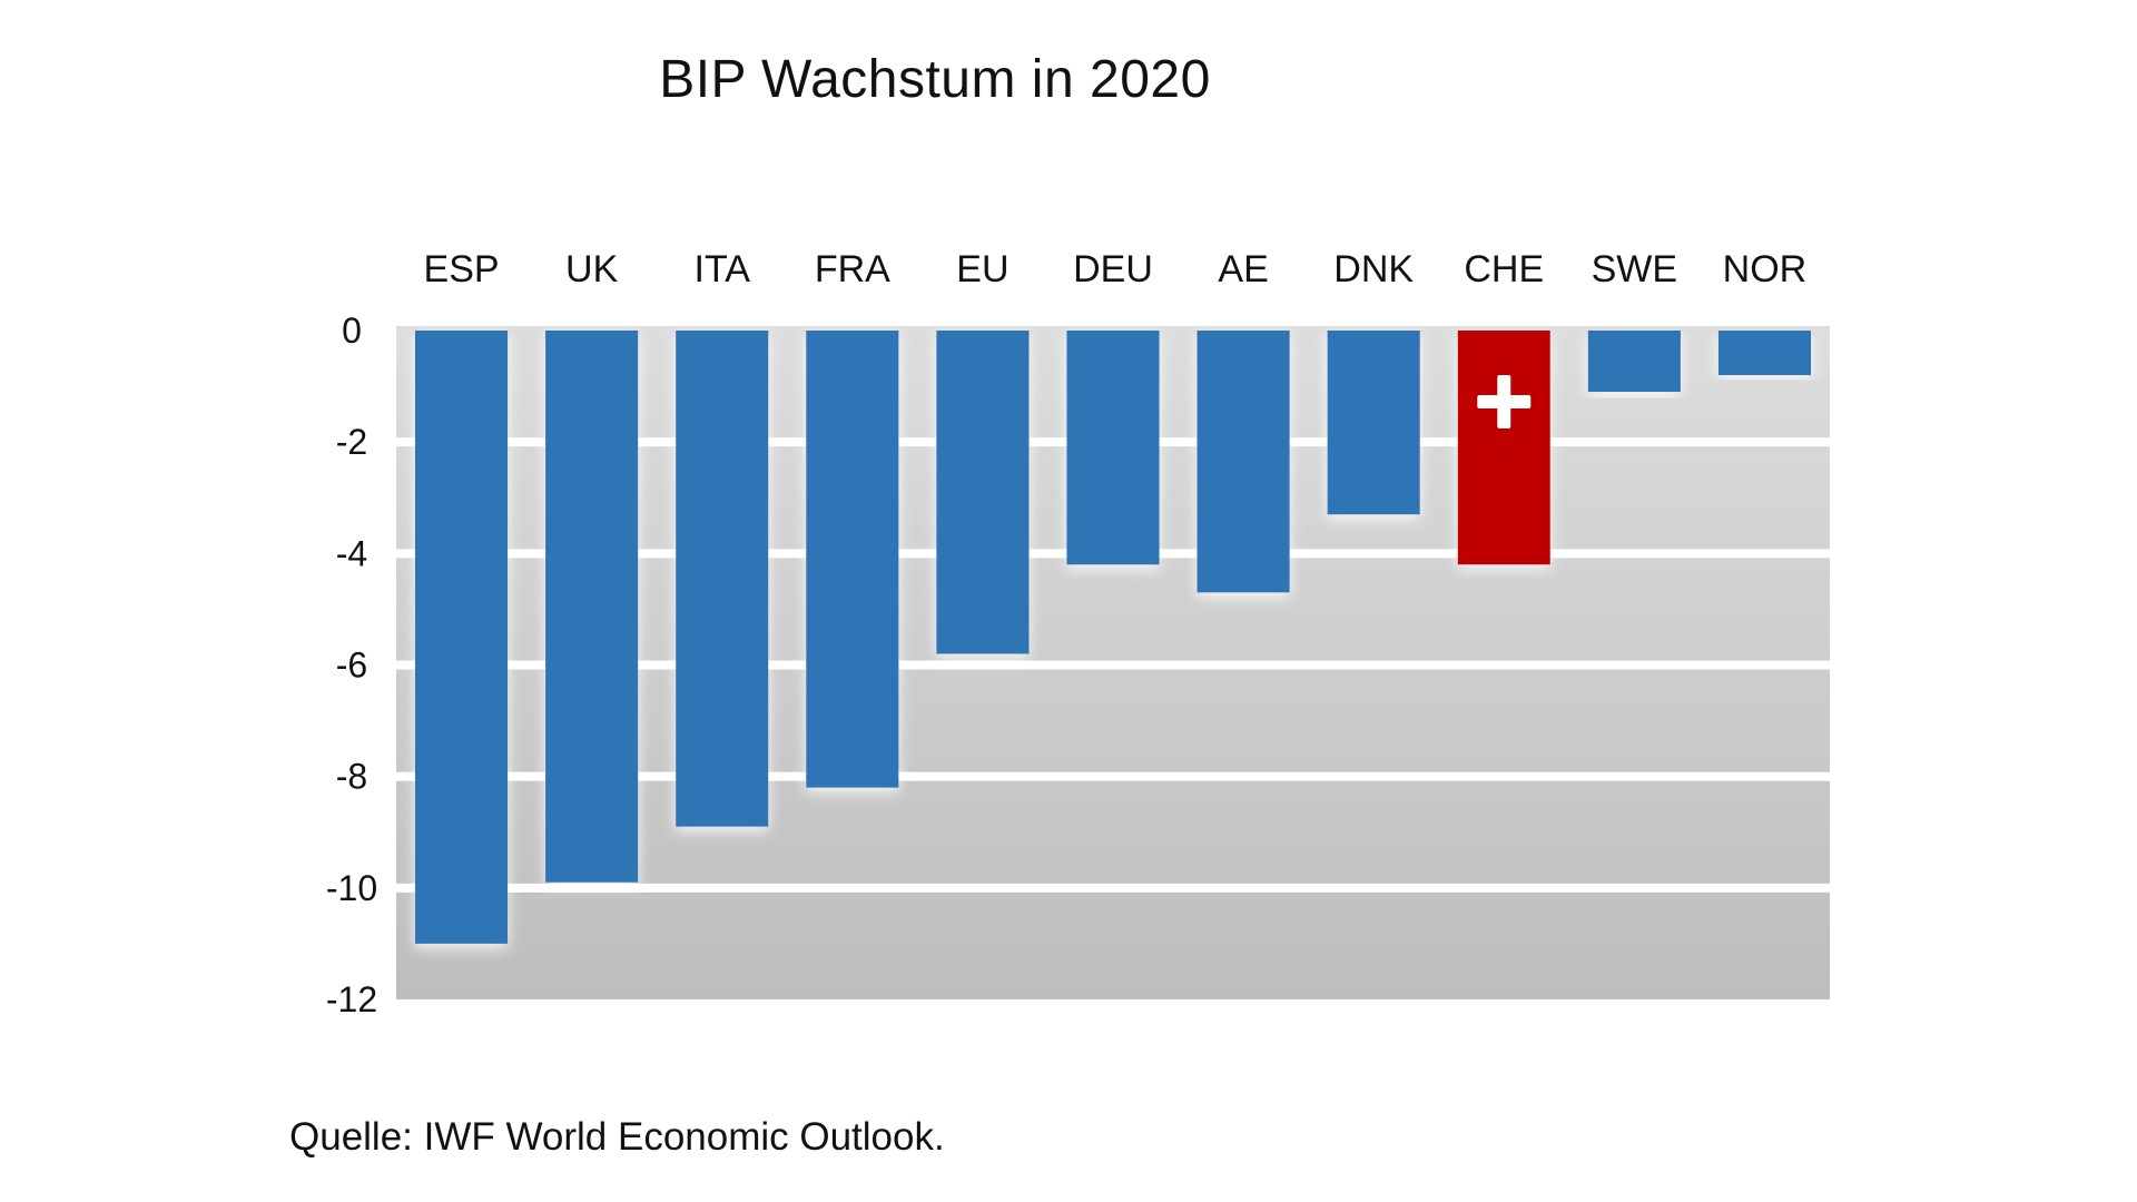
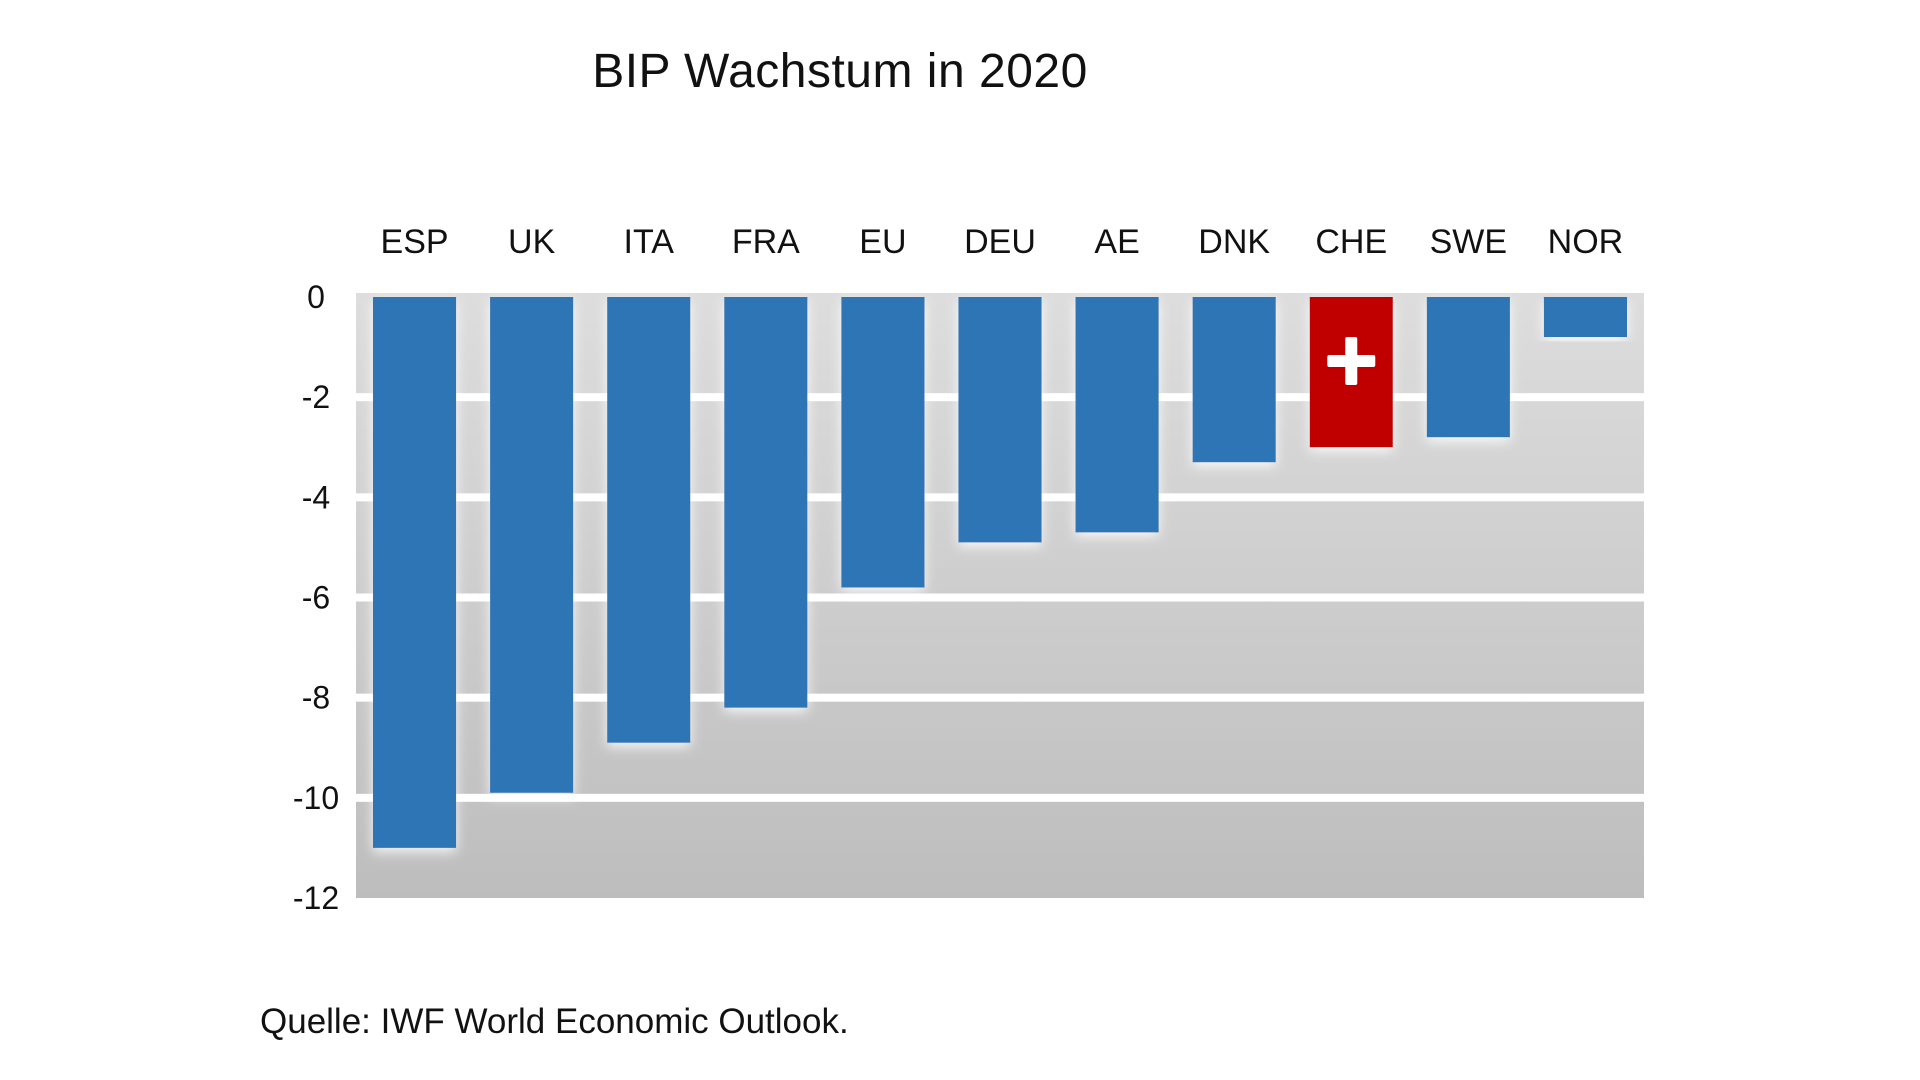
DEU: -4.2 -> -4.9
CHE: -4.2 -> -3.0
SWE: -1.1 -> -2.8
